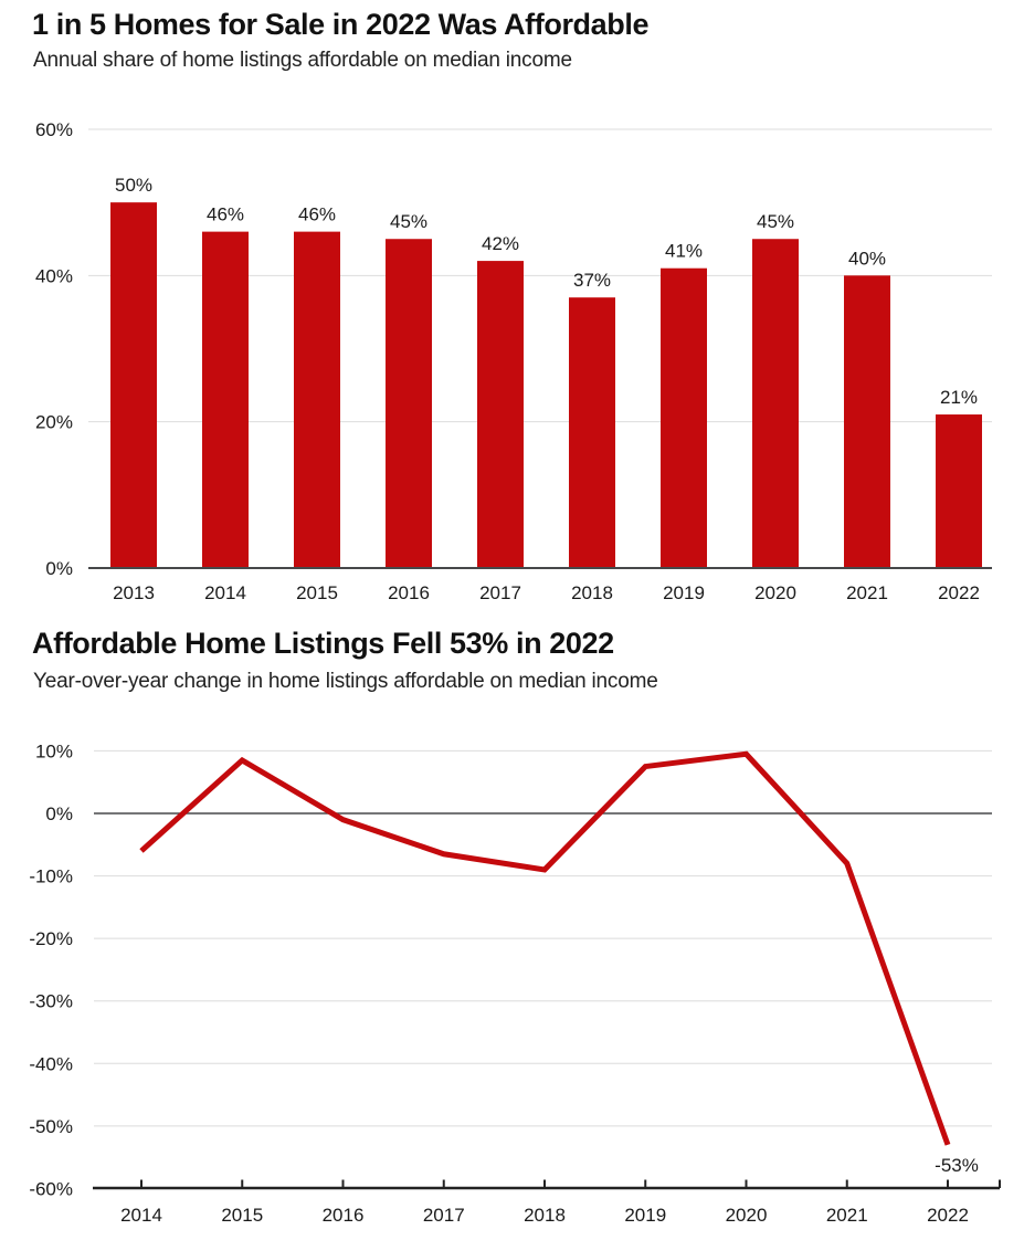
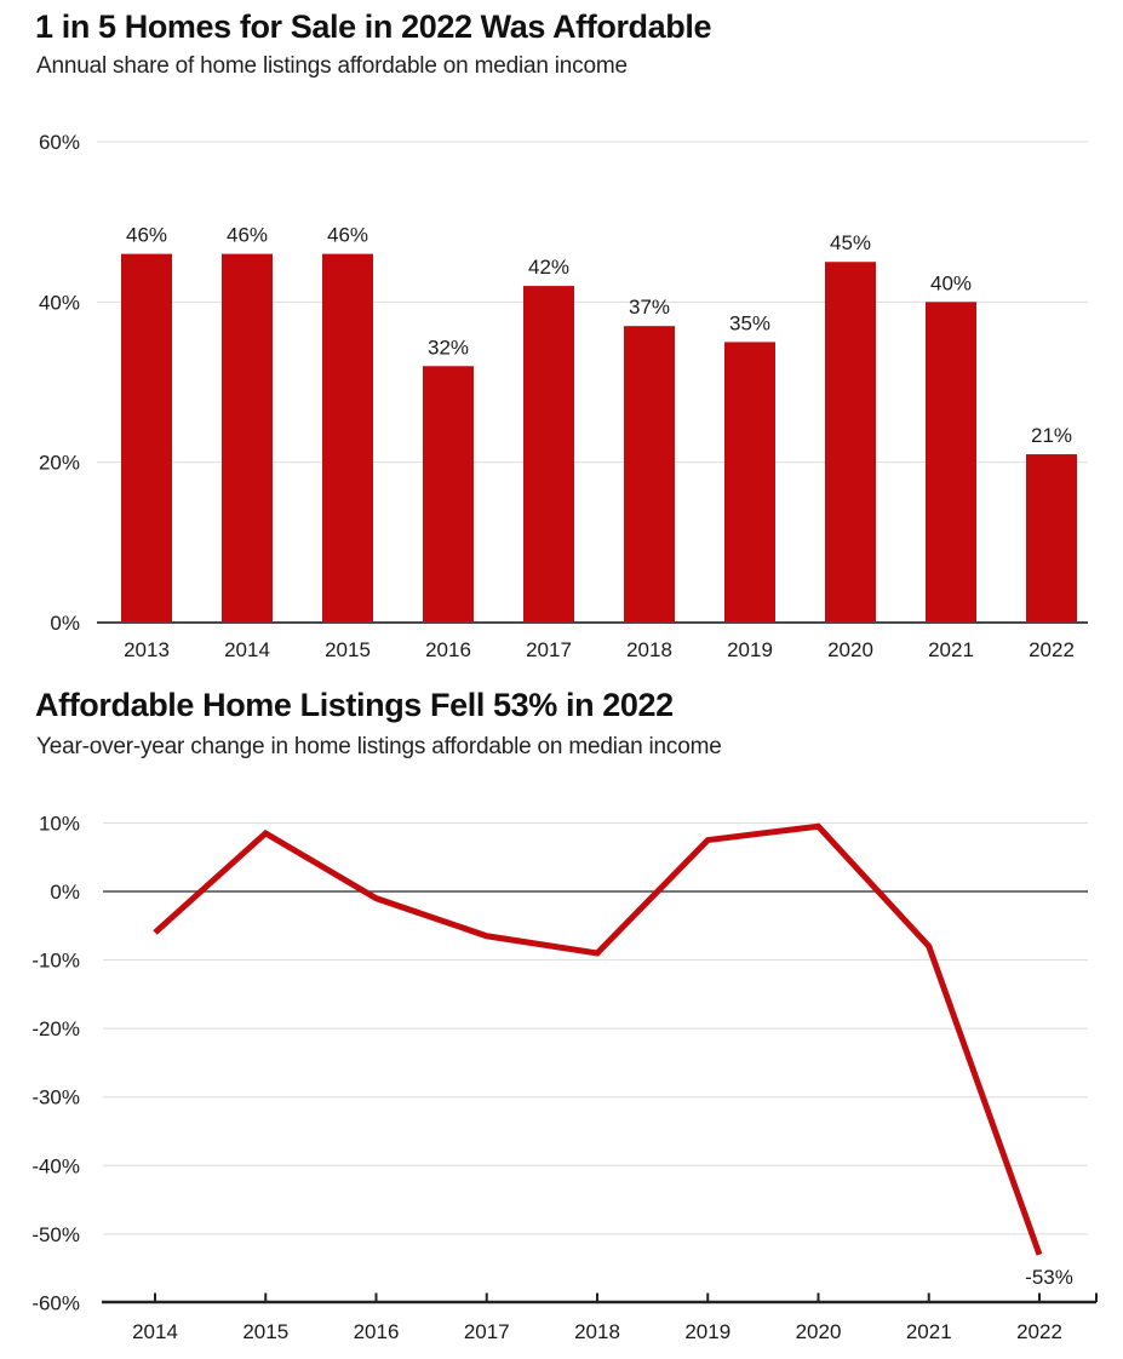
1 in 5 Homes for Sale in 2022 Was Affordable/2013: 50% -> 46%
1 in 5 Homes for Sale in 2022 Was Affordable/2016: 45% -> 32%
1 in 5 Homes for Sale in 2022 Was Affordable/2019: 41% -> 35%
